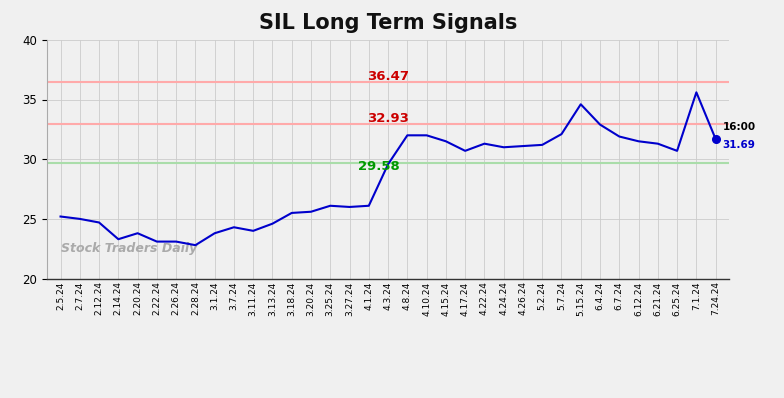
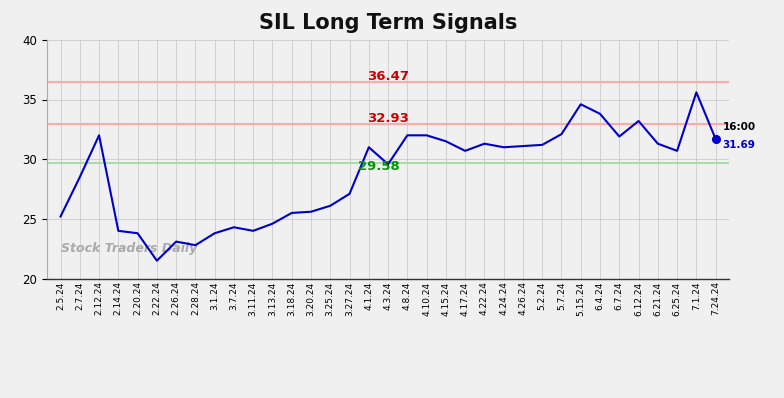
2.7.24: 25.0 -> 28.5
2.12.24: 24.7 -> 32.0
2.14.24: 23.3 -> 24.0
2.22.24: 23.1 -> 21.5
3.27.24: 26.0 -> 27.1
4.1.24: 26.1 -> 31.0
6.4.24: 32.9 -> 33.8
6.12.24: 31.5 -> 33.2
